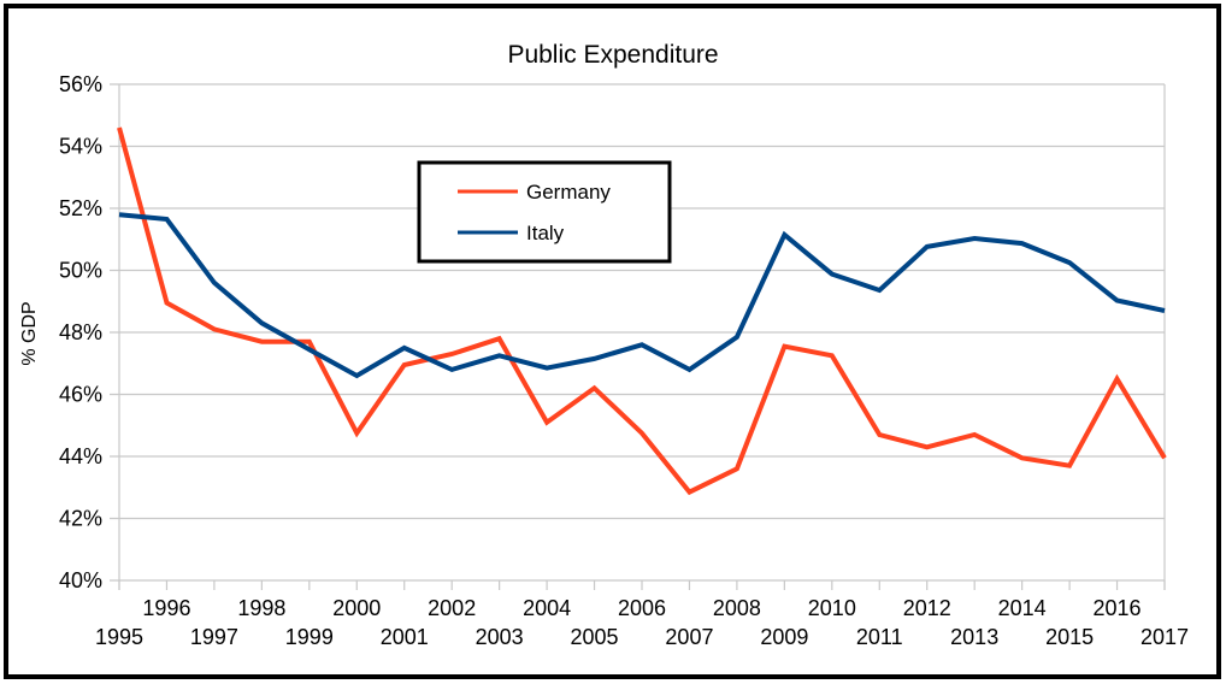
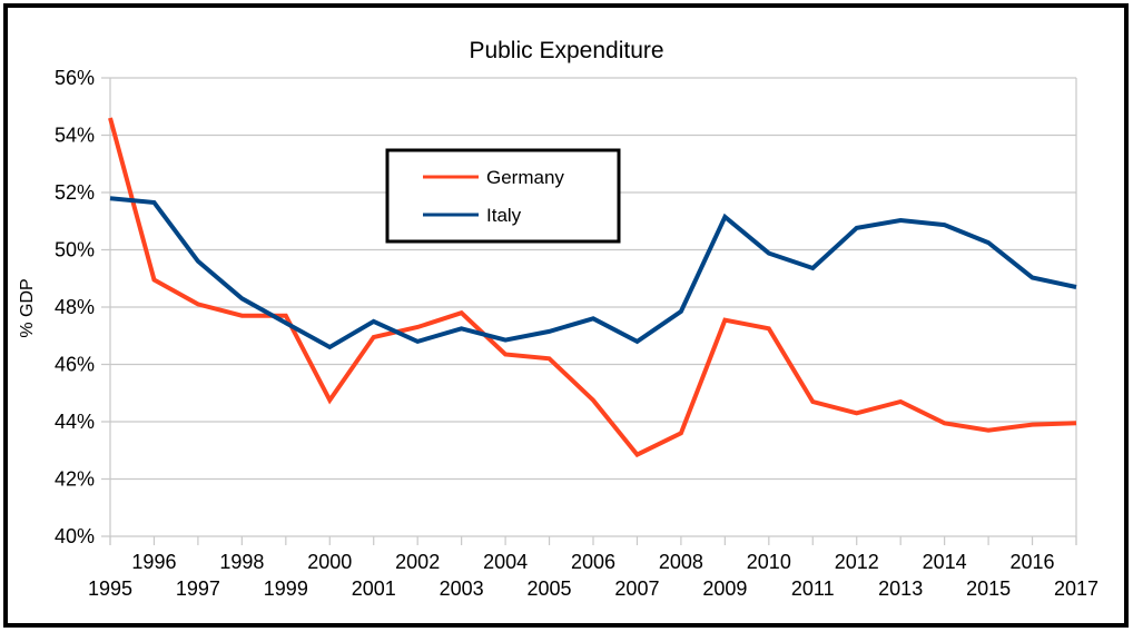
Germany/2004: 45.1% -> 46.4%
Germany/2016: 46.5% -> 43.9%
